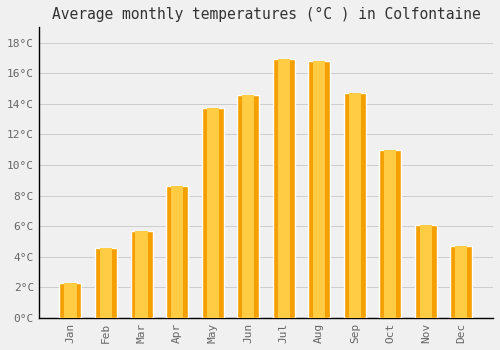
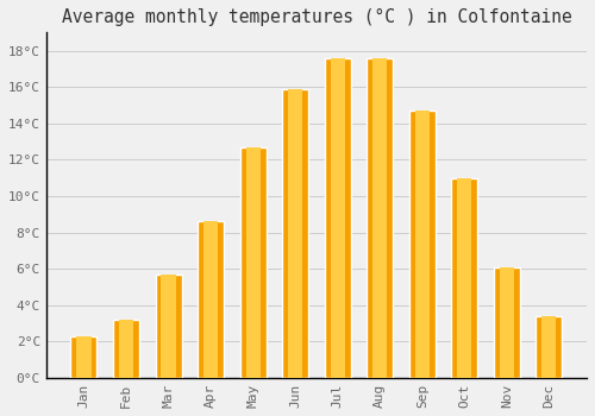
Feb: 4.6°C -> 3.2°C
May: 13.7°C -> 12.7°C
Jun: 14.6°C -> 15.9°C
Jul: 16.9°C -> 17.6°C
Aug: 16.8°C -> 17.6°C
Dec: 4.7°C -> 3.4°C
